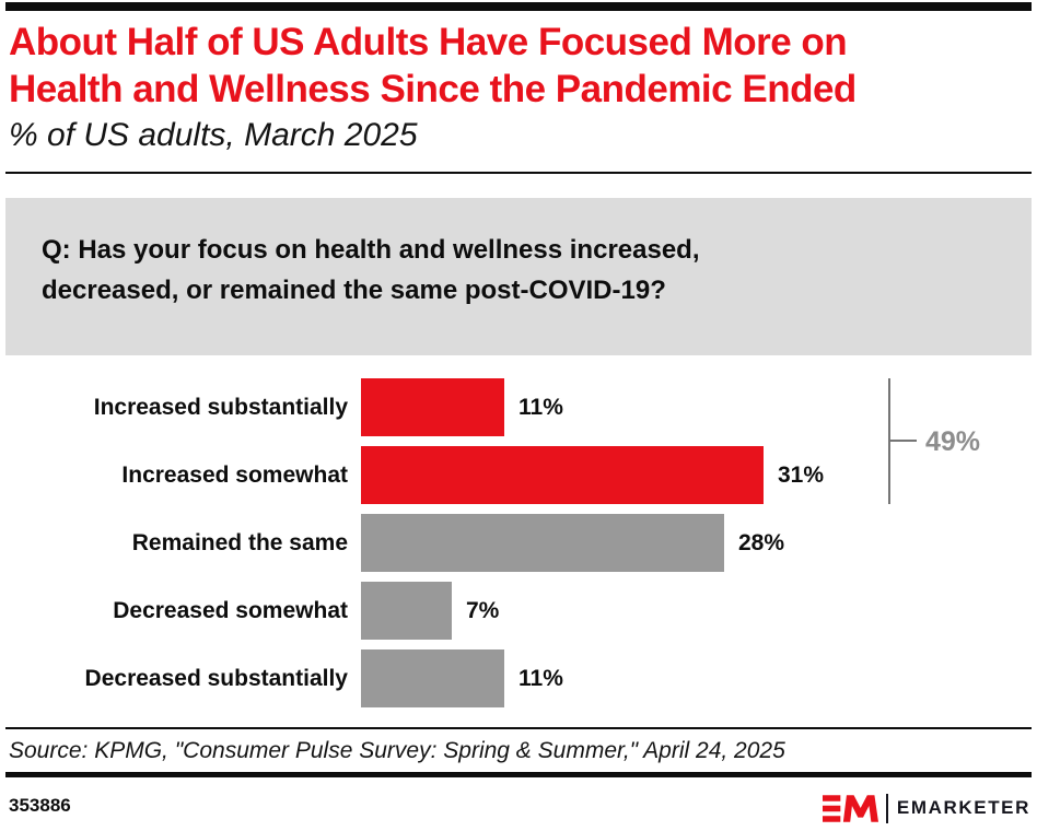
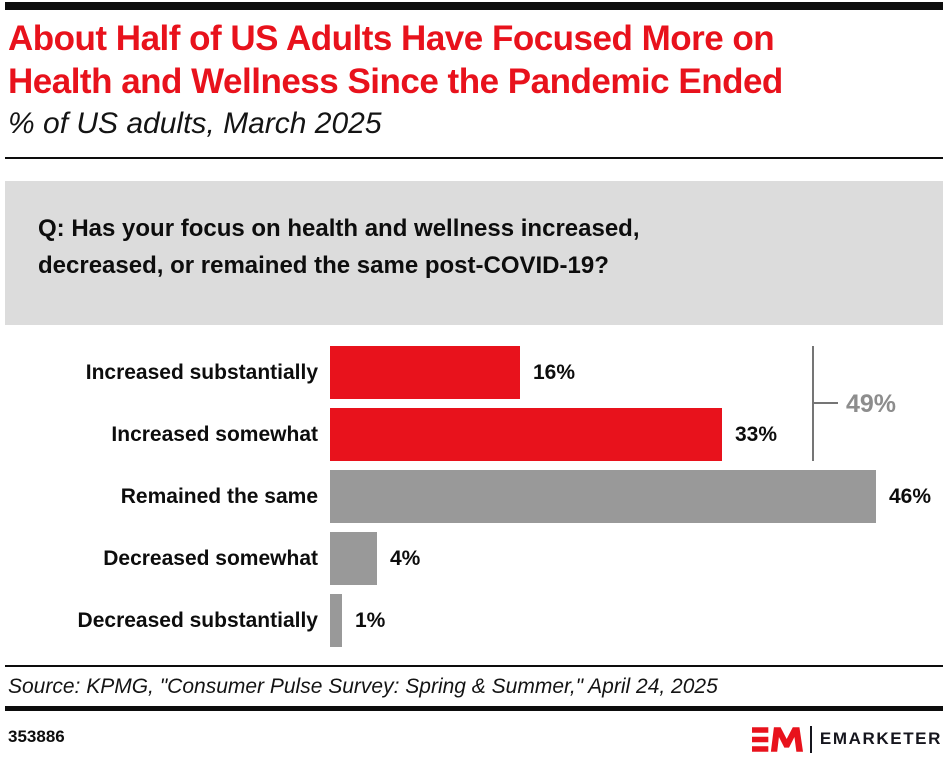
Increased substantially: 11% -> 16%
Increased somewhat: 31% -> 33%
Remained the same: 28% -> 46%
Decreased somewhat: 7% -> 4%
Decreased substantially: 11% -> 1%
